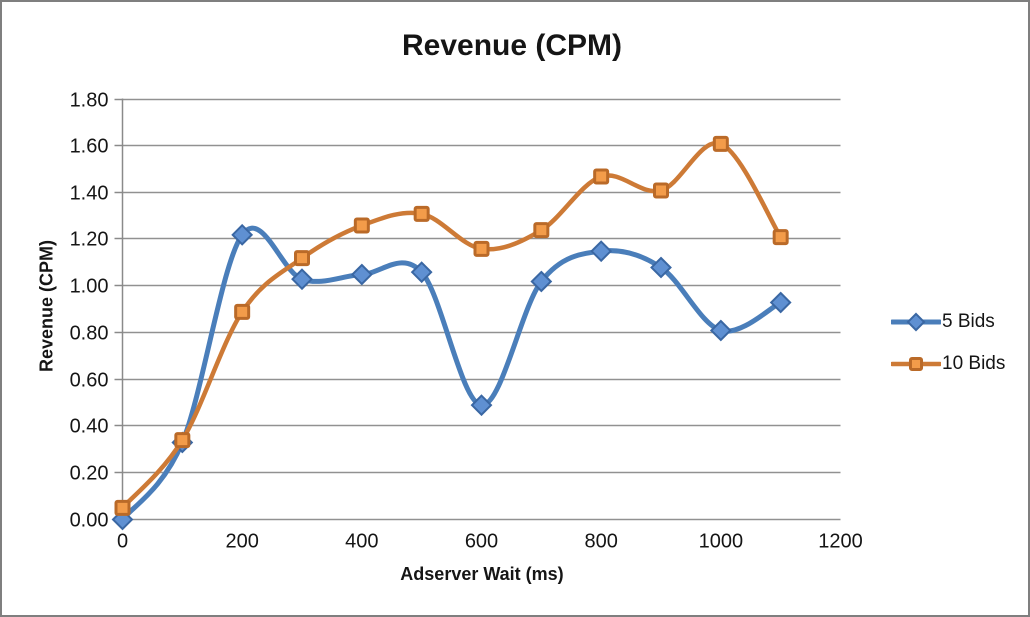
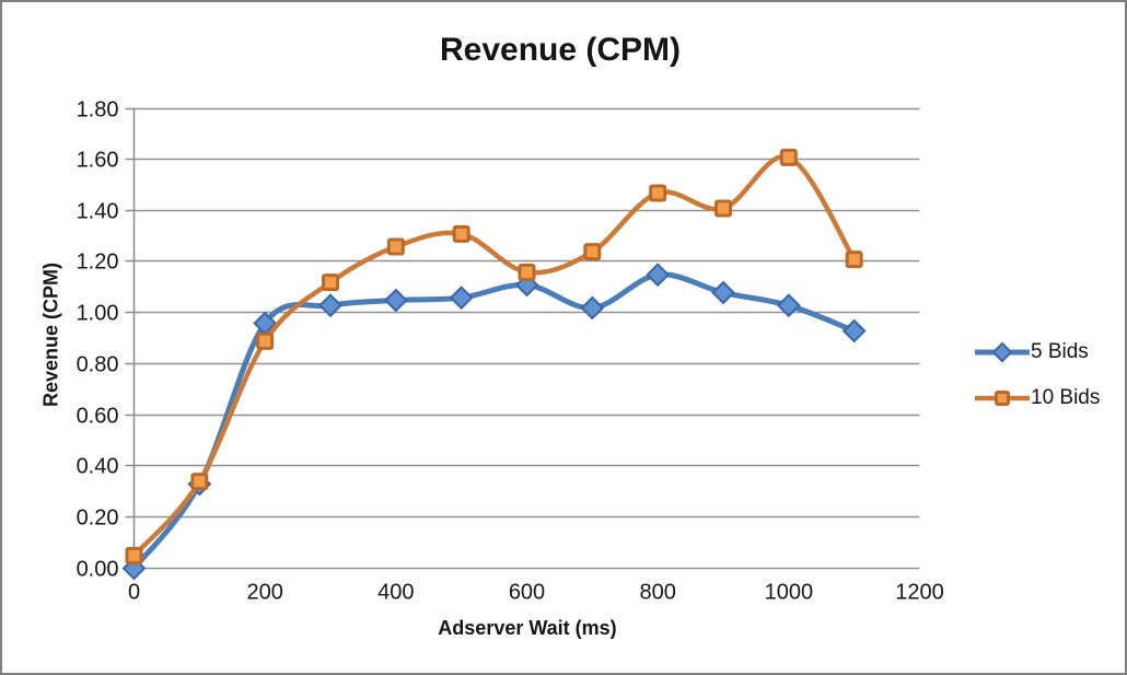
5 Bids/200: 1.22 -> 0.96
5 Bids/600: 0.49 -> 1.11
5 Bids/1000: 0.81 -> 1.03
